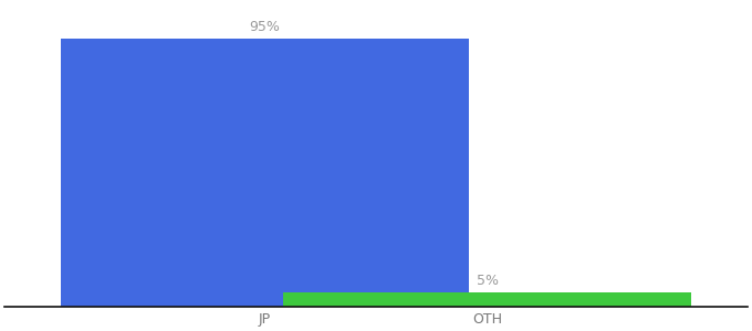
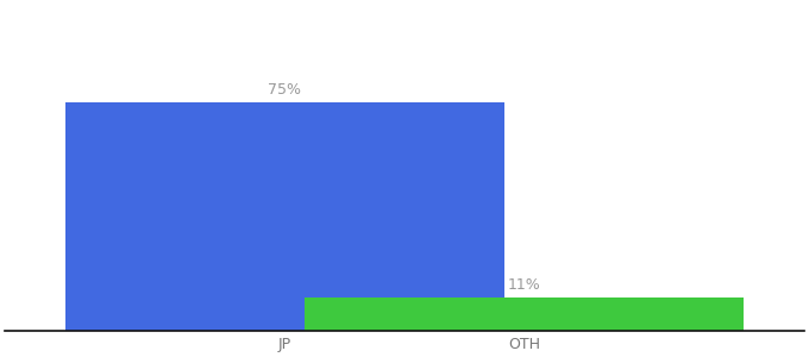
JP: 95% -> 75%
OTH: 5% -> 11%
